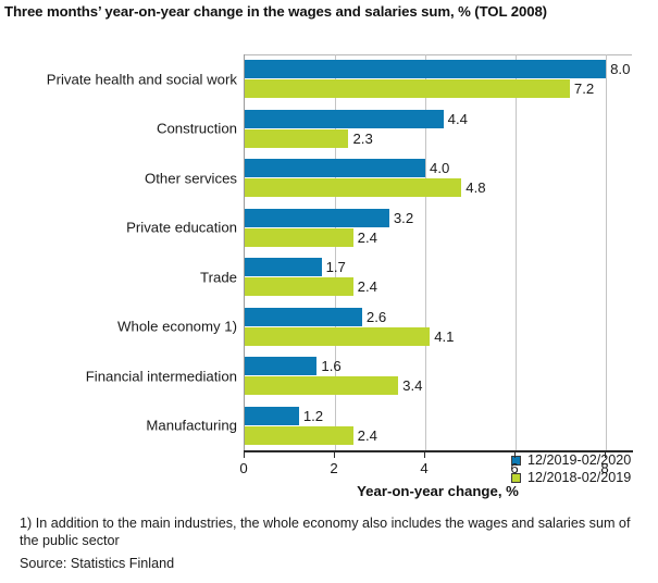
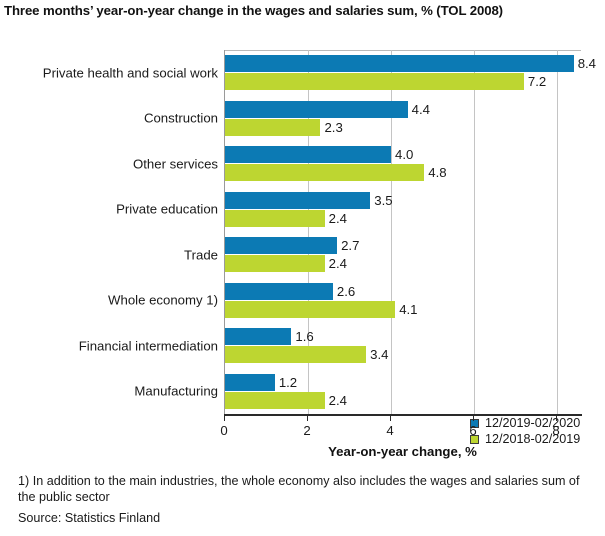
12/2019-02/2020/Private health and social work: 8.0 -> 8.4
12/2019-02/2020/Private education: 3.2 -> 3.5
12/2019-02/2020/Trade: 1.7 -> 2.7
